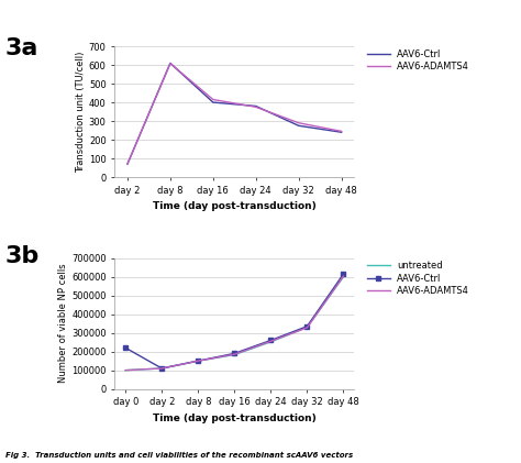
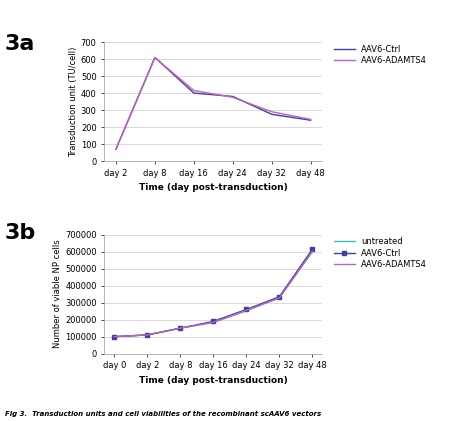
AAV6-Ctrl/day 0: 220000 -> 100000
